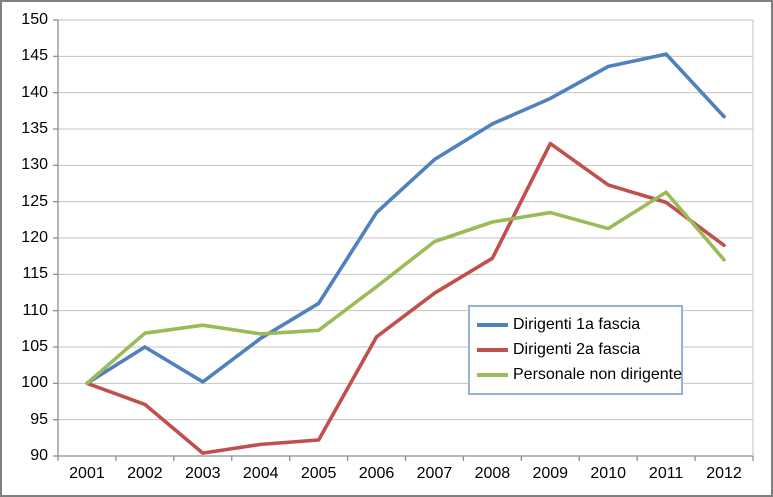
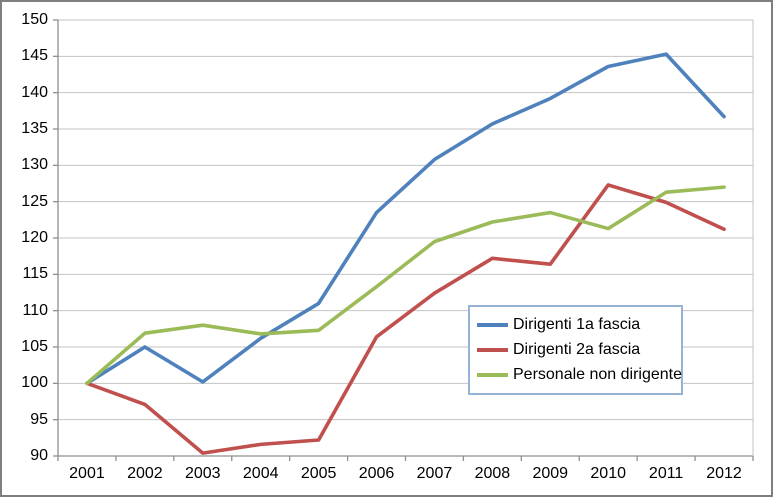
Dirigenti 2a fascia/2009: 133 -> 116
Dirigenti 2a fascia/2012: 119 -> 121
Personale non dirigente/2012: 117 -> 127
